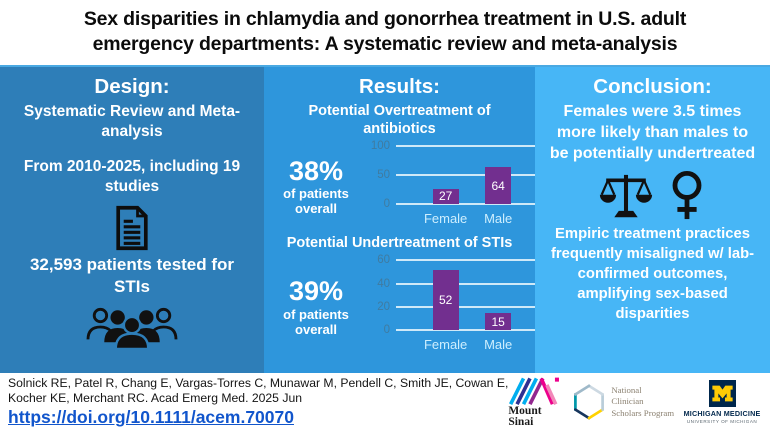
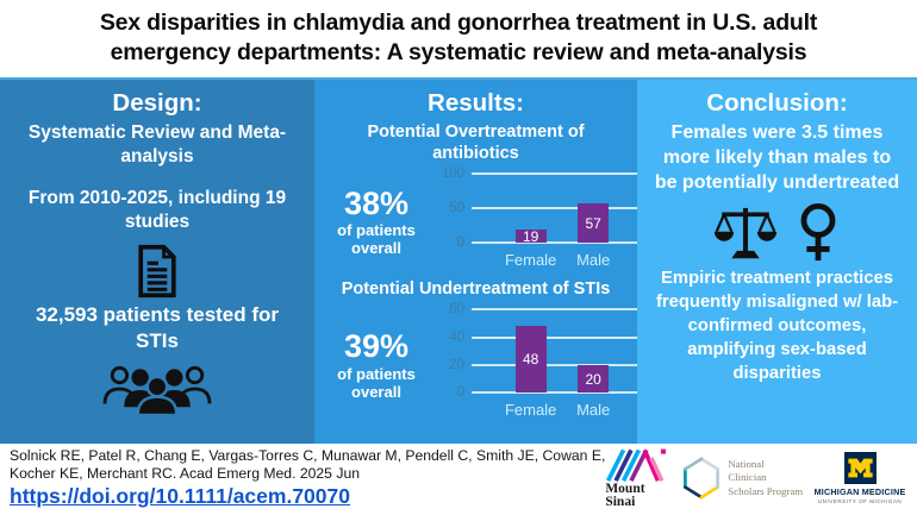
Potential Overtreatment of antibiotics/Female: 27 -> 19
Potential Overtreatment of antibiotics/Male: 64 -> 57
Potential Undertreatment of STIs/Female: 52 -> 48
Potential Undertreatment of STIs/Male: 15 -> 20
